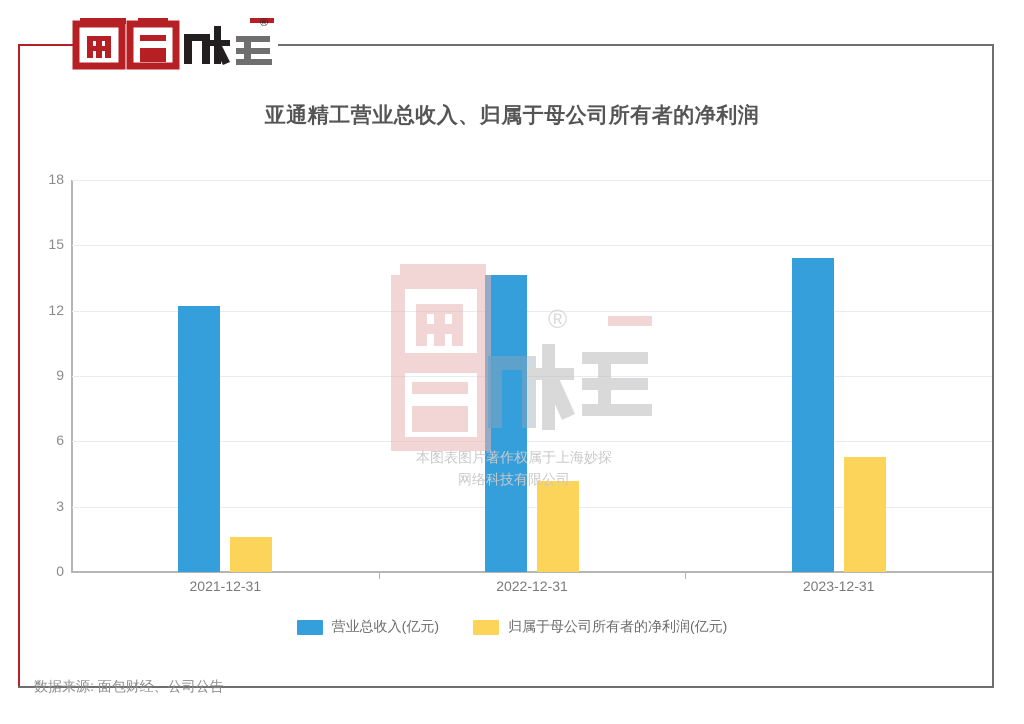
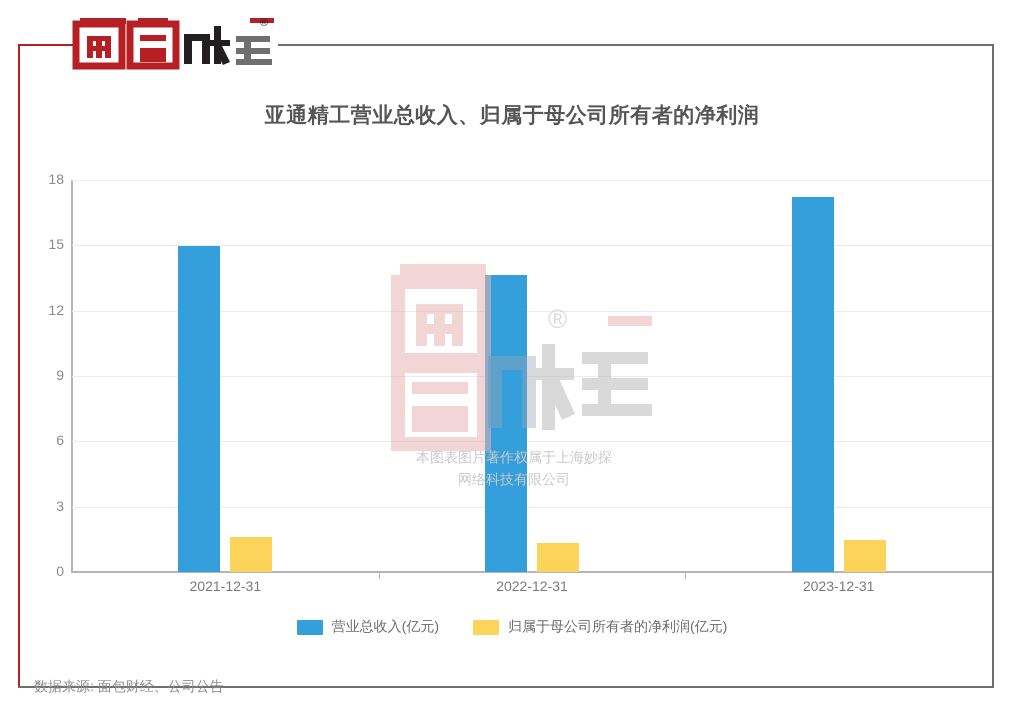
营业总收入(亿元)/2021-12-31: 12.2 -> 14.9
归属于母公司所有者的净利润(亿元)/2022-12-31: 4.2 -> 1.3
营业总收入(亿元)/2023-12-31: 14.4 -> 17.2
归属于母公司所有者的净利润(亿元)/2023-12-31: 5.3 -> 1.4
